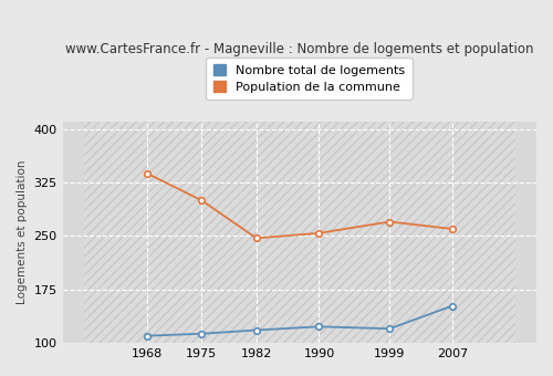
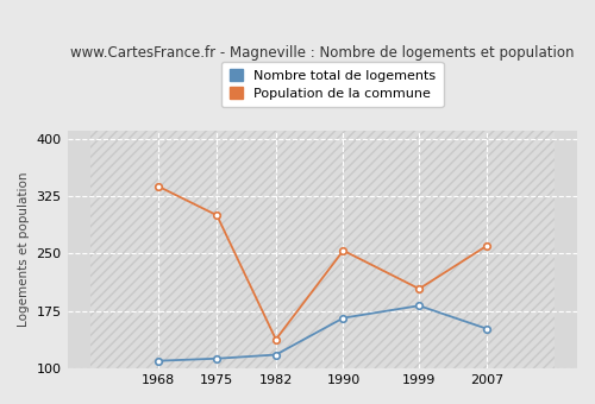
Population de la commune/1982: 247 -> 138
Nombre total de logements/1990: 123 -> 166
Nombre total de logements/1999: 120 -> 182
Population de la commune/1999: 270 -> 204
